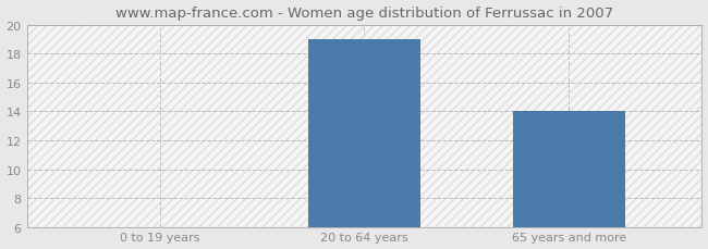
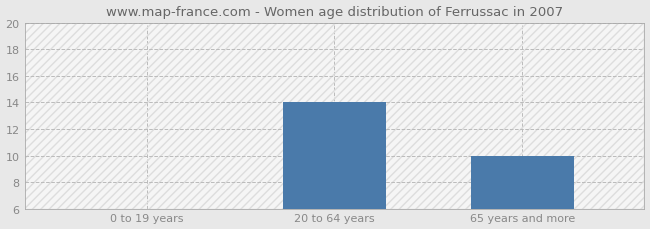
20 to 64 years: 19 -> 14
65 years and more: 14 -> 10
